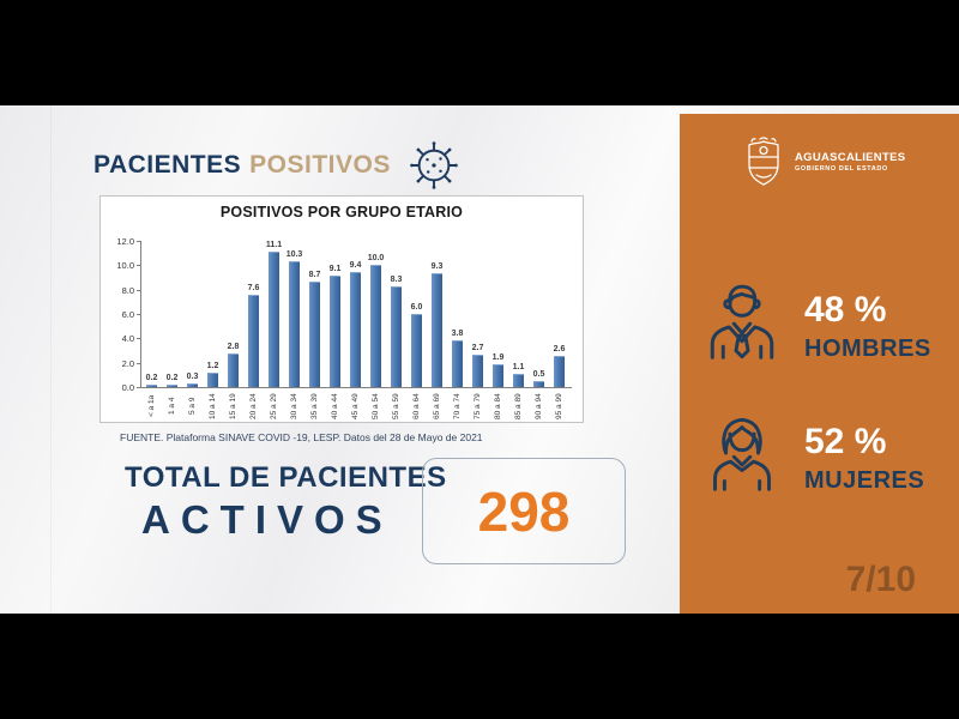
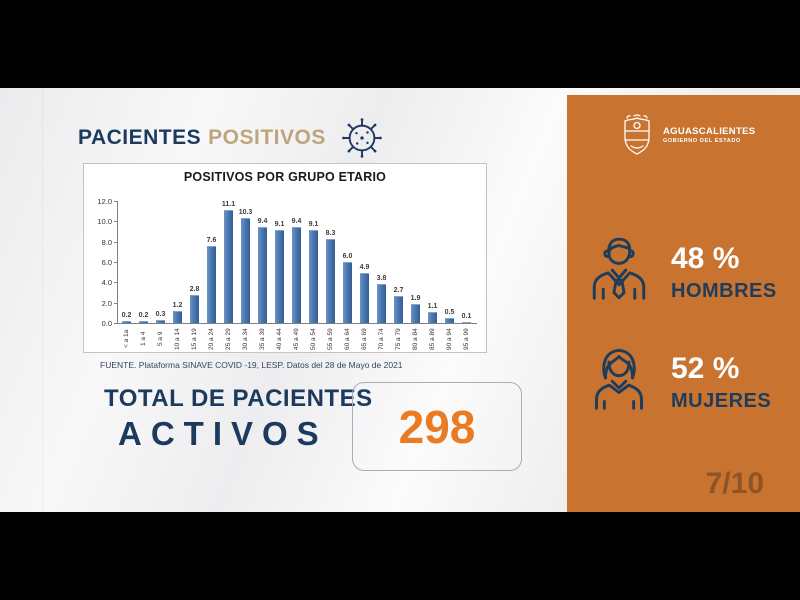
35 a 39: 8.7 -> 9.4
50 a 54: 10.0 -> 9.1
65 a 69: 9.3 -> 4.9
95 a 99: 2.6 -> 0.1
